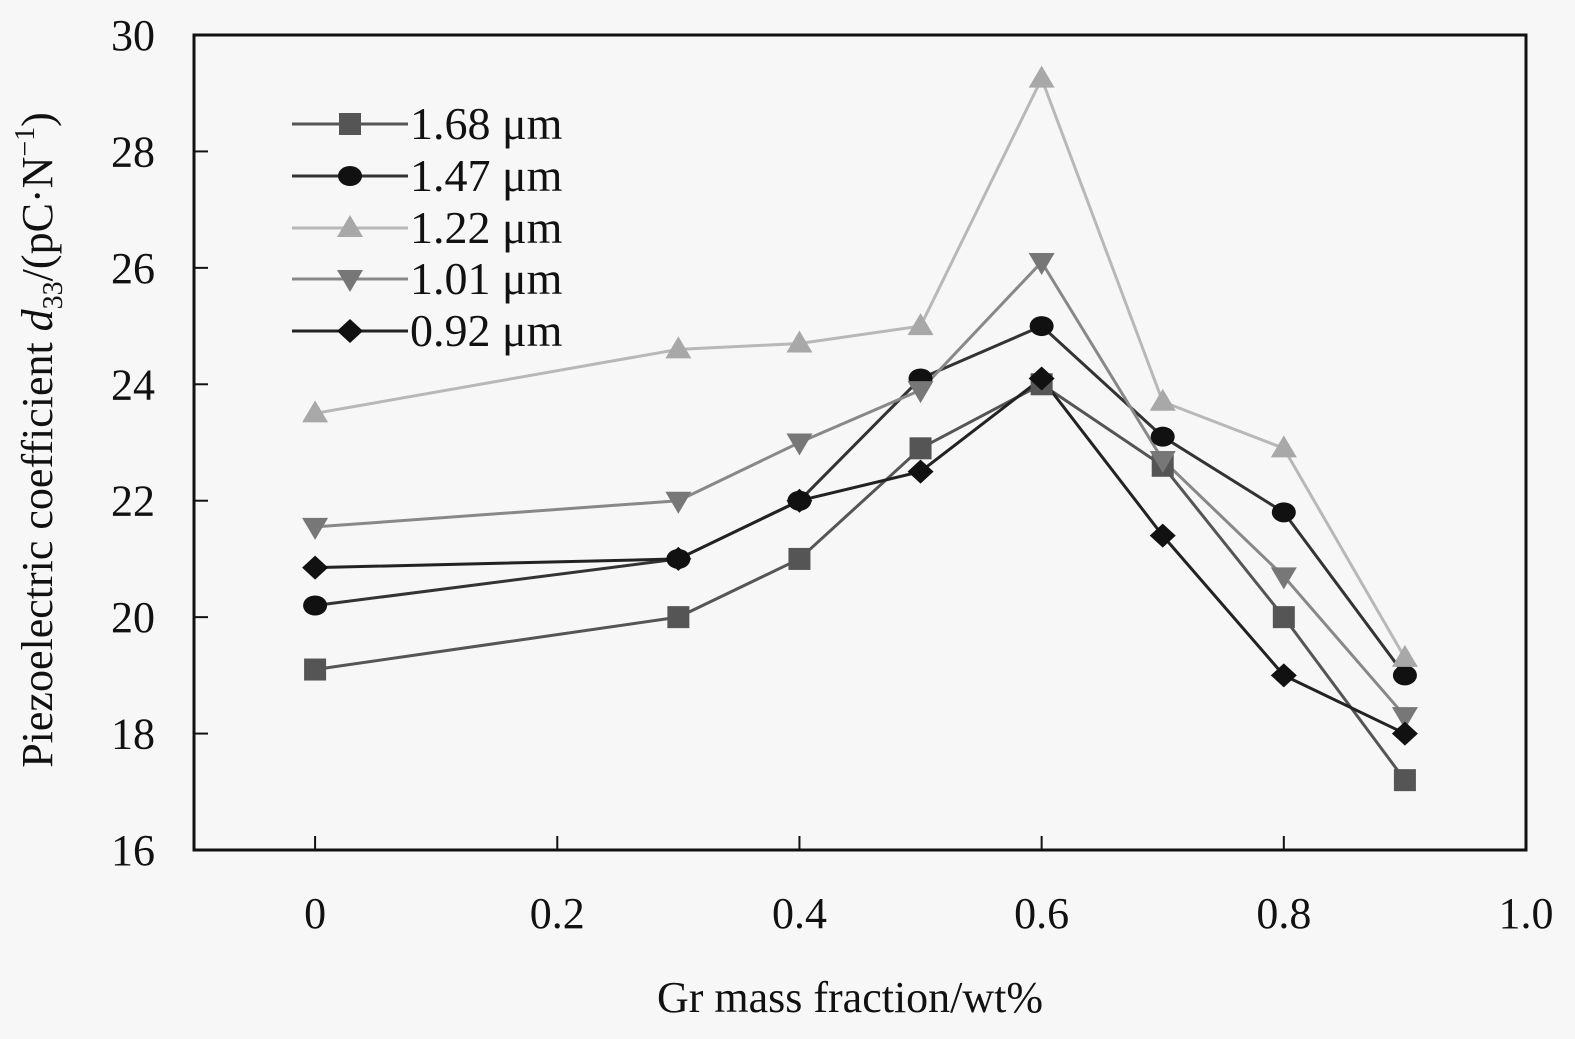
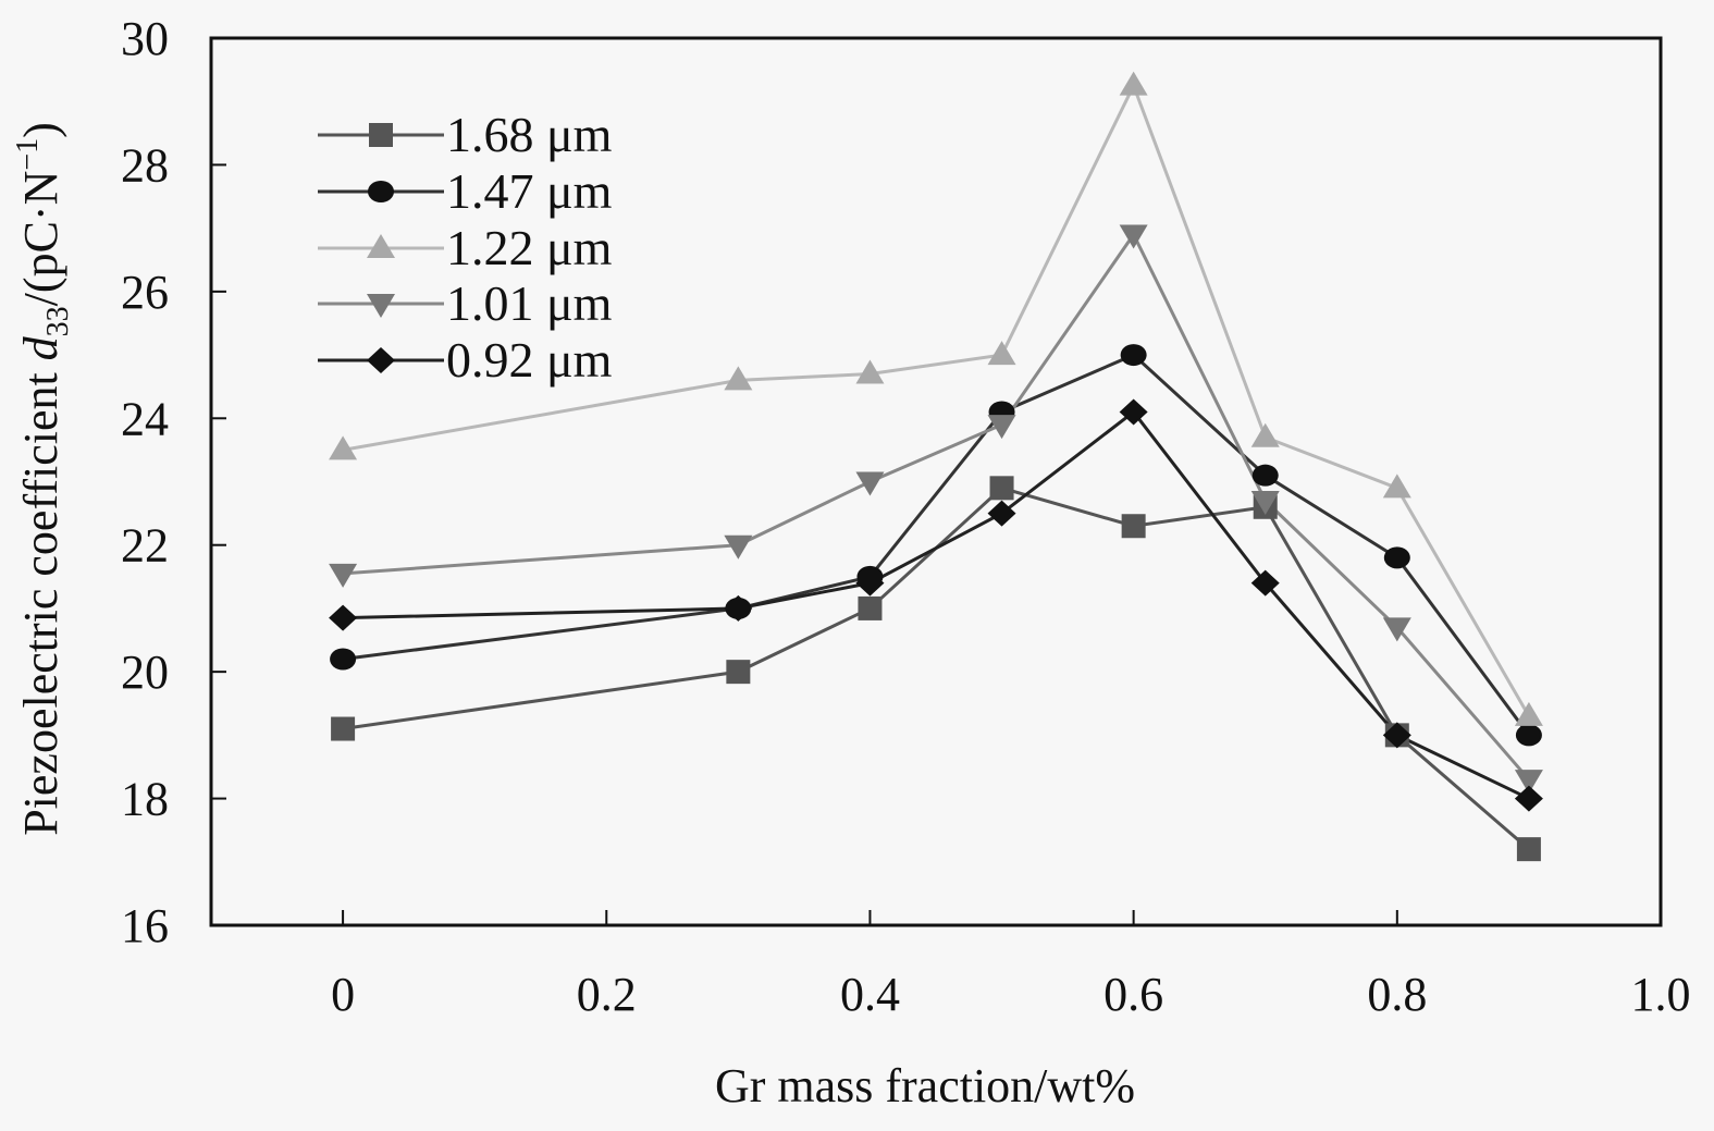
1.47 μm/0.4: 22.0 -> 21.5
0.92 μm/0.4: 22.0 -> 21.4
1.68 μm/0.6: 24.0 -> 22.3
1.01 μm/0.6: 26.1 -> 26.9
1.68 μm/0.8: 20.0 -> 19.0
